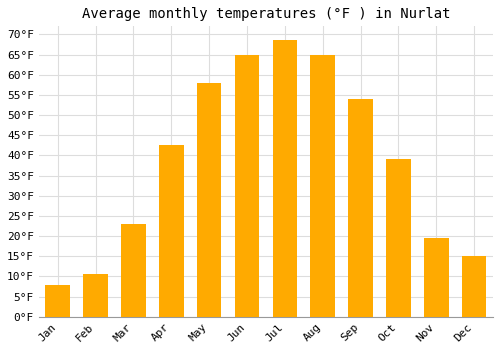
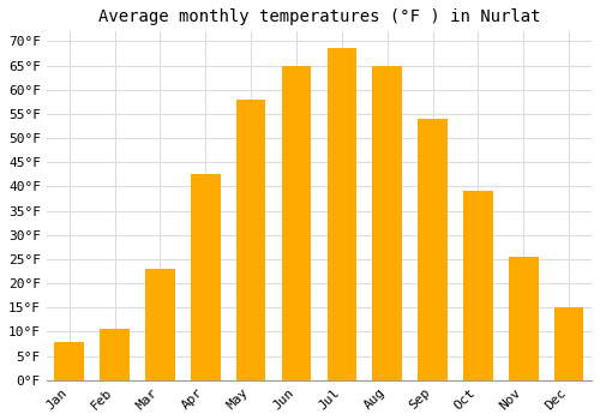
Nov: 19.5°F -> 25.5°F
